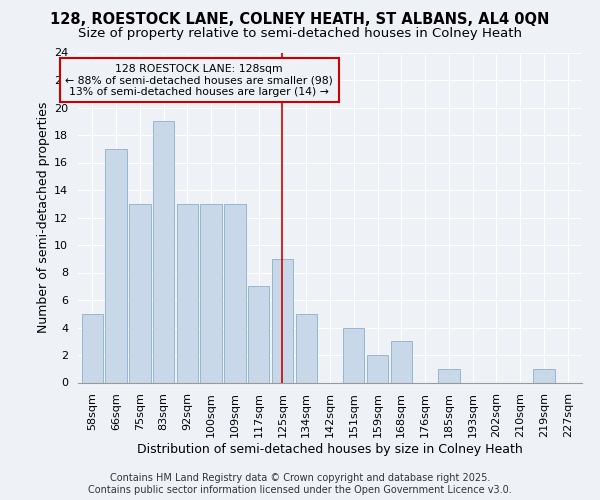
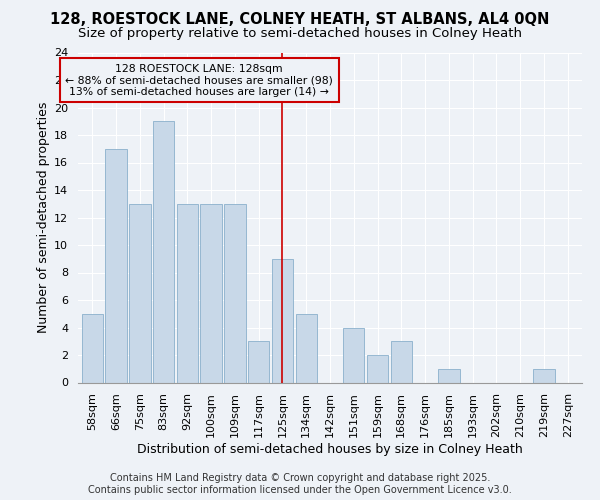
117sqm: 7 -> 3
